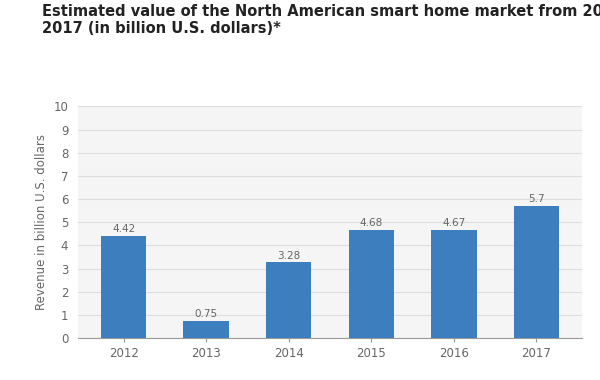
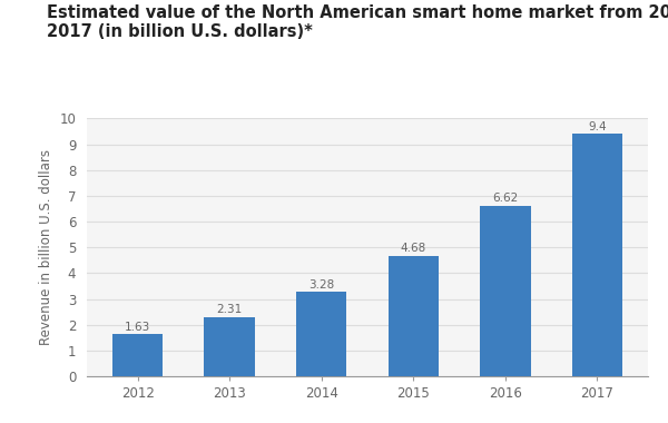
2012: 4.42 -> 1.63
2013: 0.75 -> 2.31
2016: 4.67 -> 6.62
2017: 5.7 -> 9.4
